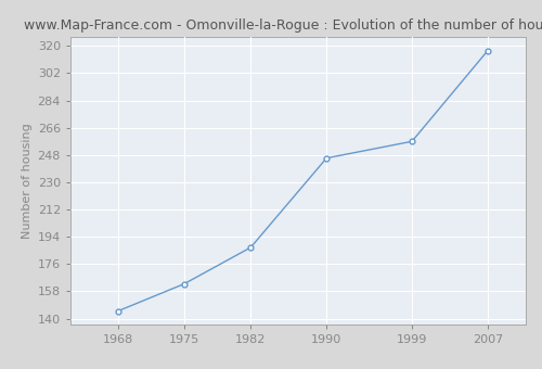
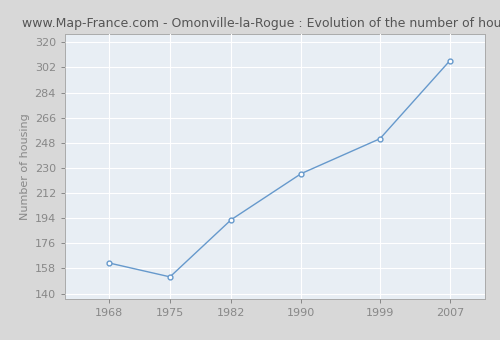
1968: 145 -> 162
1975: 163 -> 152
1982: 187 -> 193
1990: 246 -> 226
1999: 257 -> 251
2007: 317 -> 307
